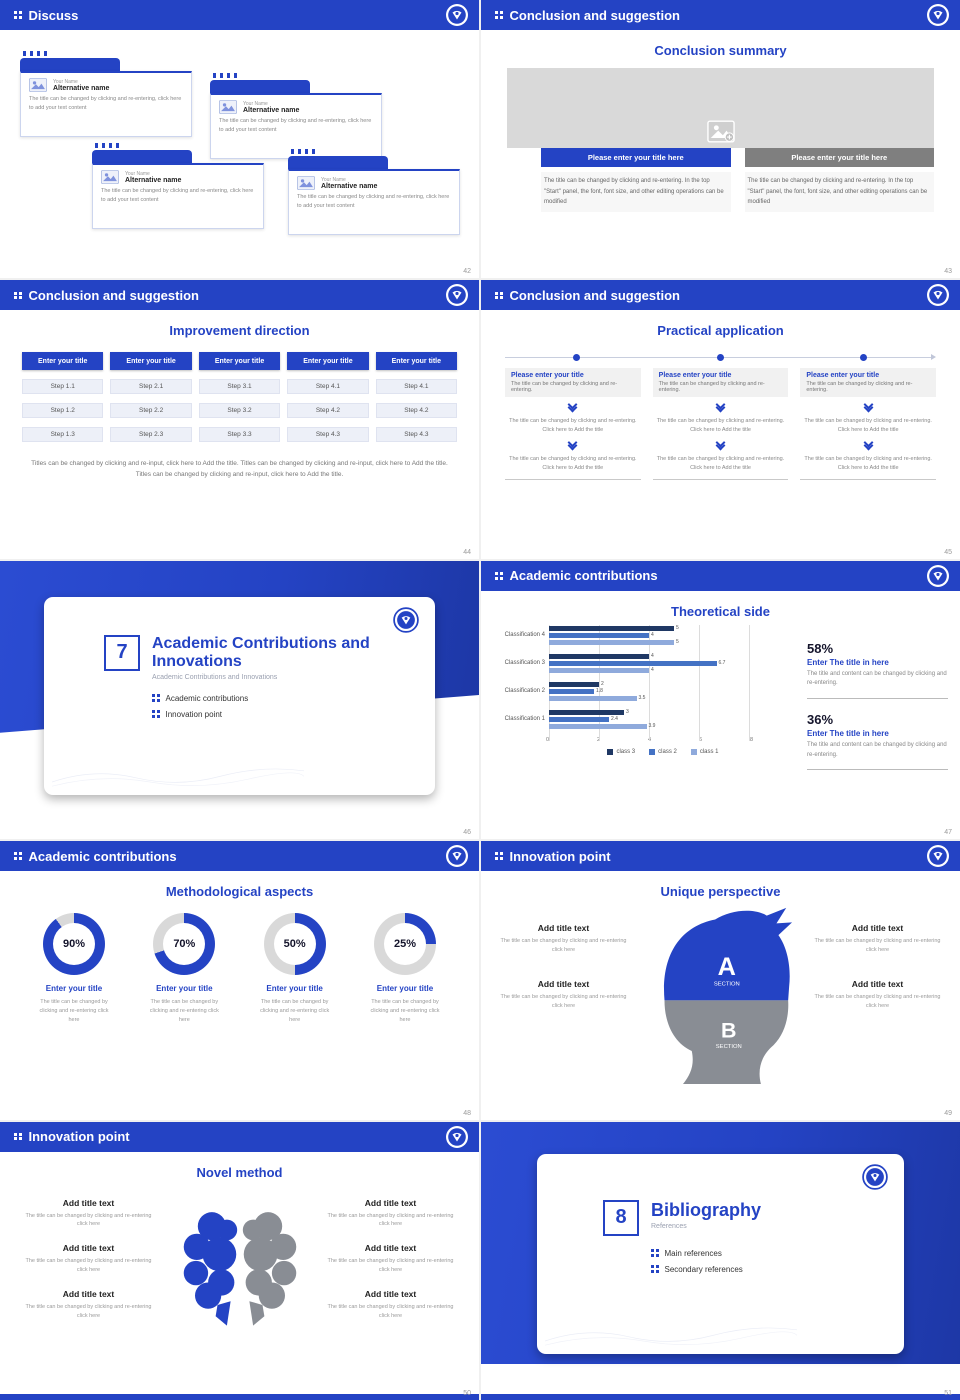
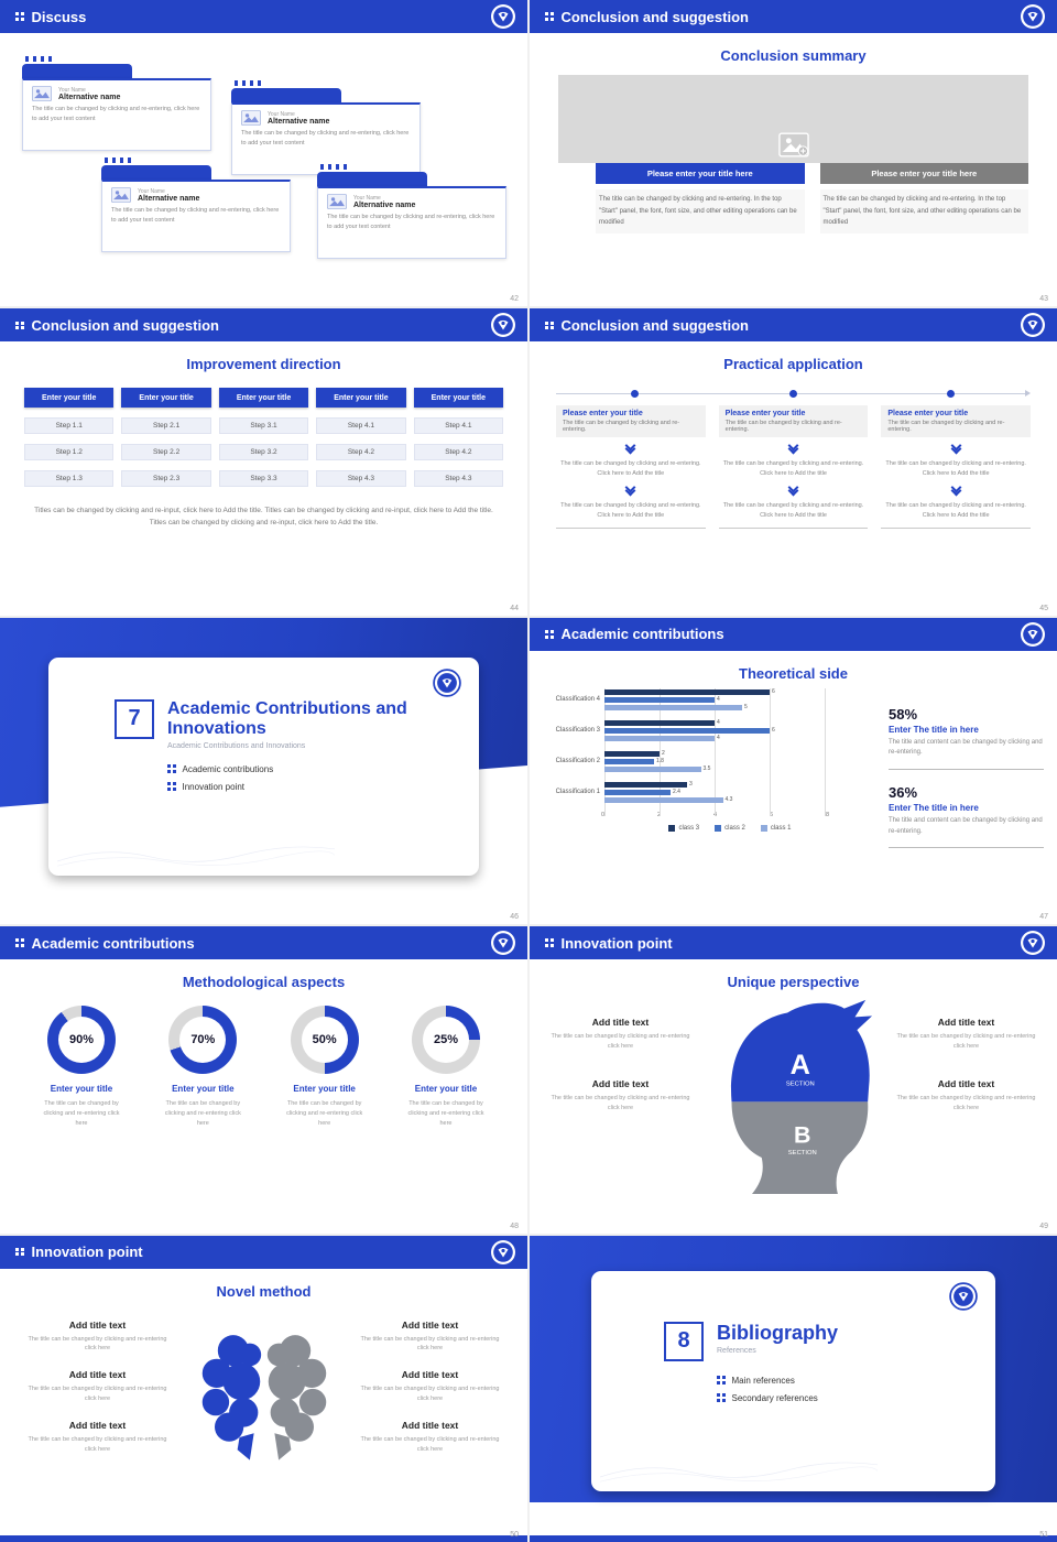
class 1/Classification 1: 3.9 -> 4.3
class 2/Classification 3: 6.7 -> 6
class 3/Classification 4: 5 -> 6
